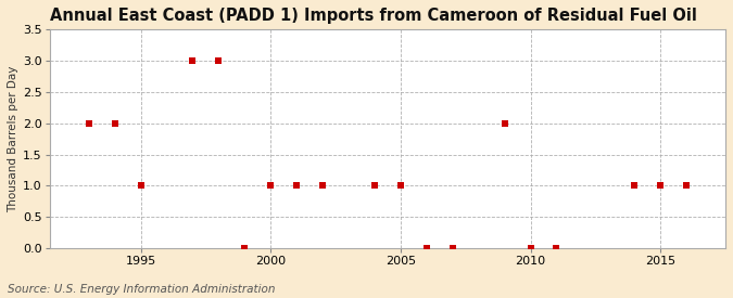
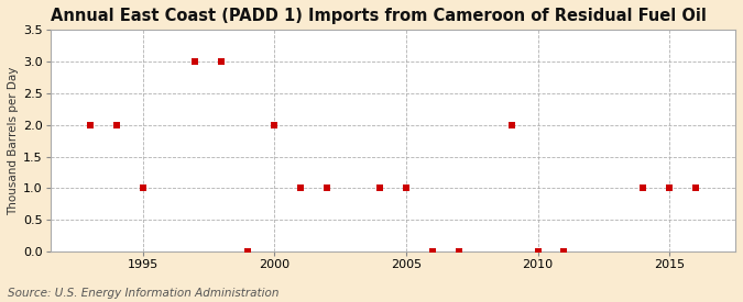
2000: 1 -> 2
